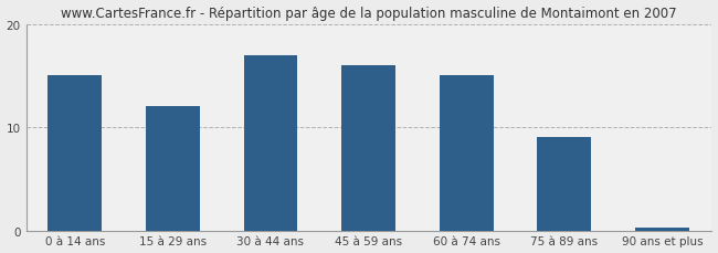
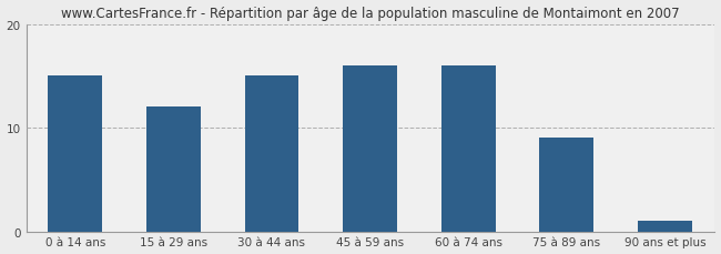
30 à 44 ans: 17.0 -> 15.0
60 à 74 ans: 15.0 -> 16.0
90 ans et plus: 0.3 -> 1.0
